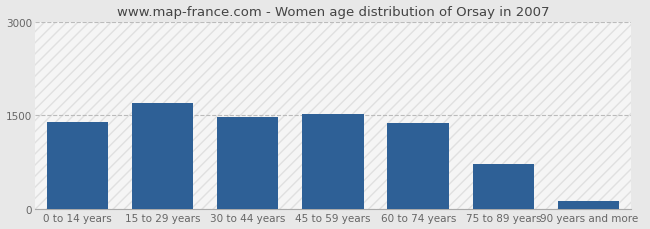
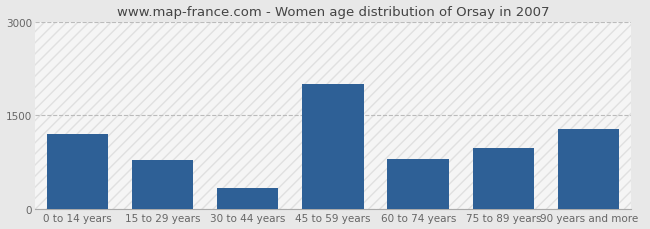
0 to 14 years: 1390 -> 1200
15 to 29 years: 1700 -> 780
30 to 44 years: 1470 -> 340
45 to 59 years: 1520 -> 2000
60 to 74 years: 1380 -> 800
75 to 89 years: 730 -> 980
90 years and more: 130 -> 1280
